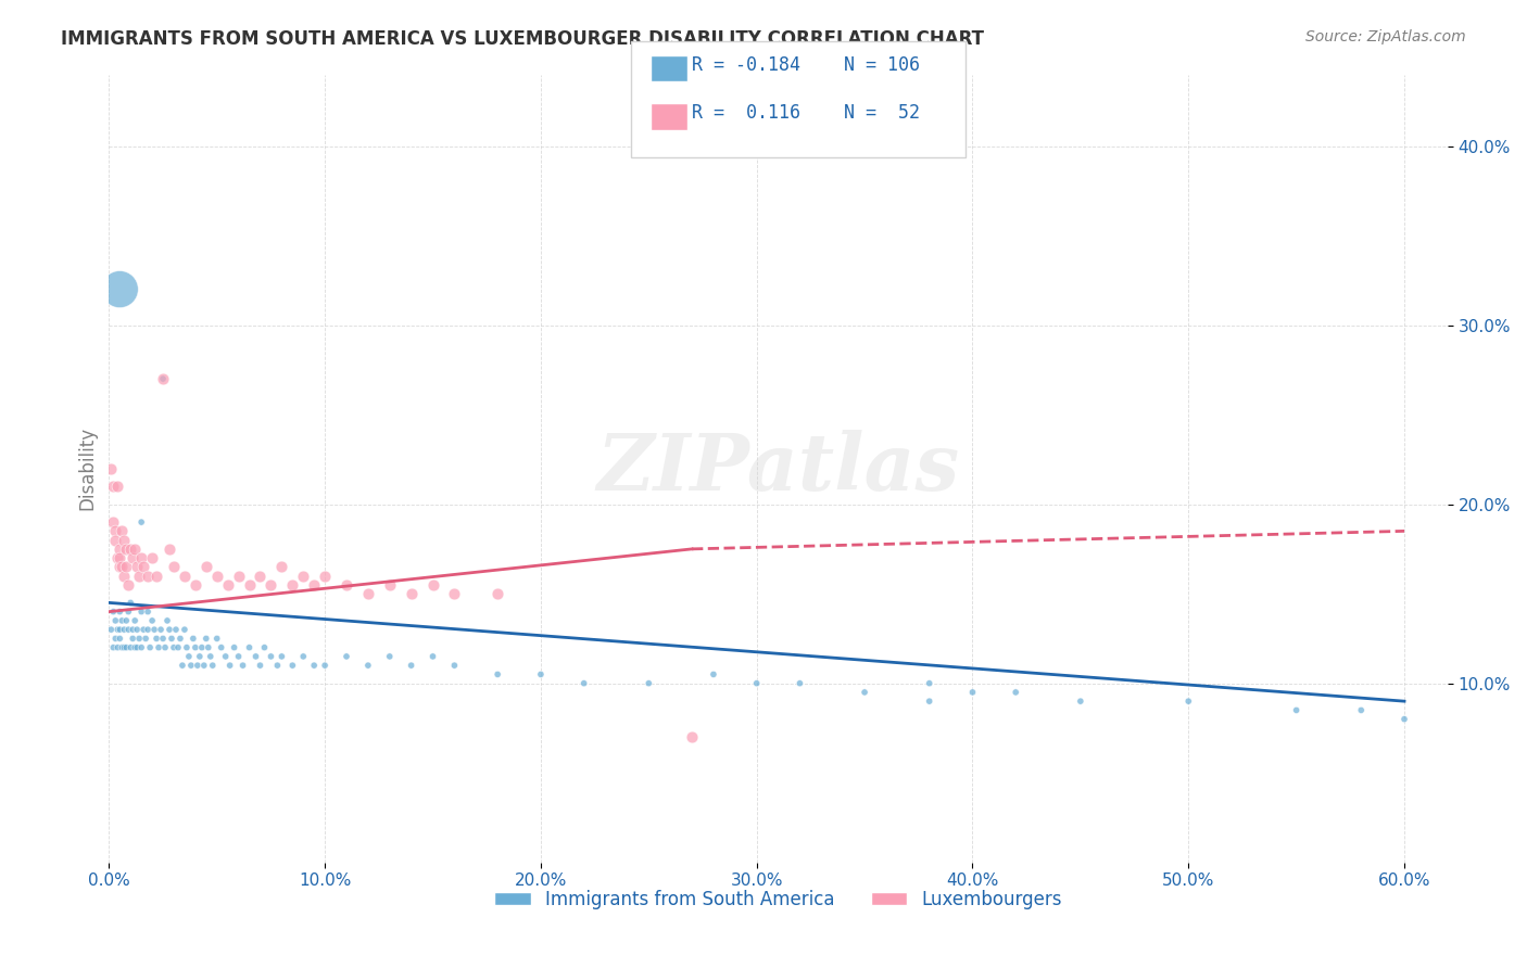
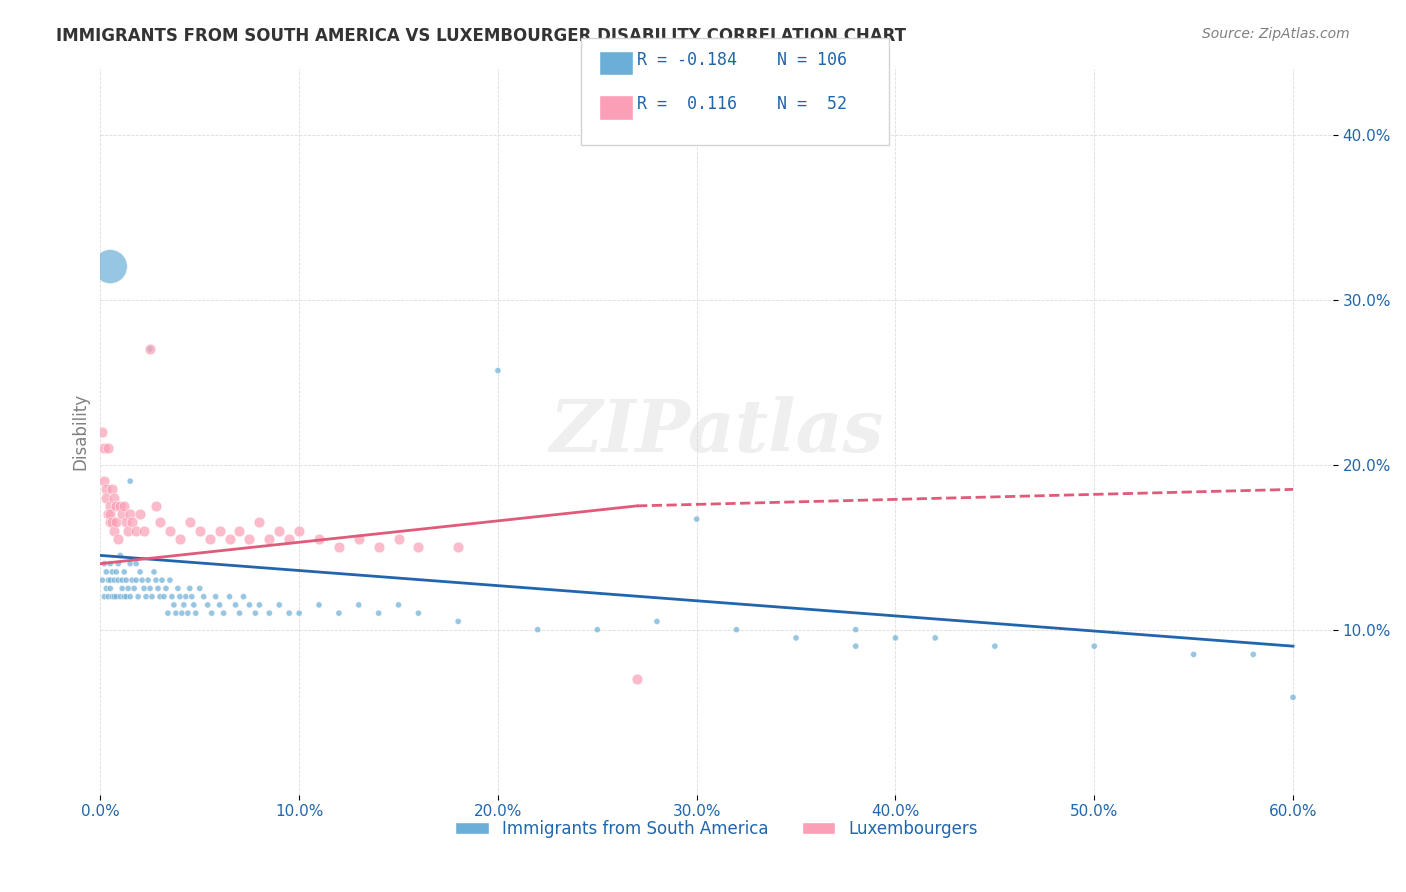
Immigrants from South America/20.0%: 10.5% -> 25.7%
Immigrants from South America/30.0%: 10.0% -> 16.7%
Immigrants from South America/60.0%: 8.0% -> 5.9%
